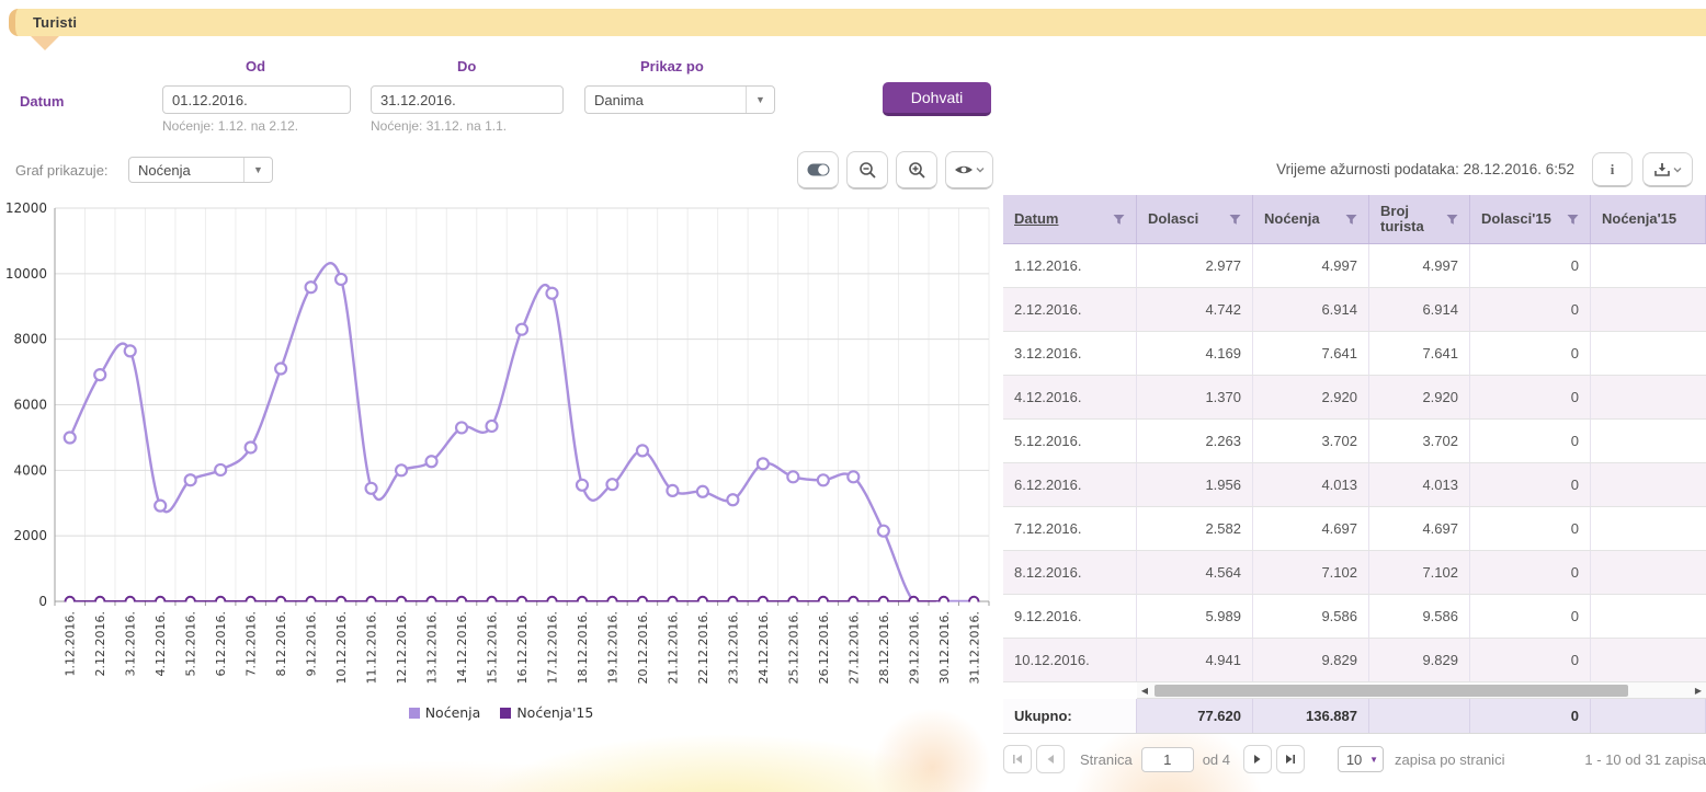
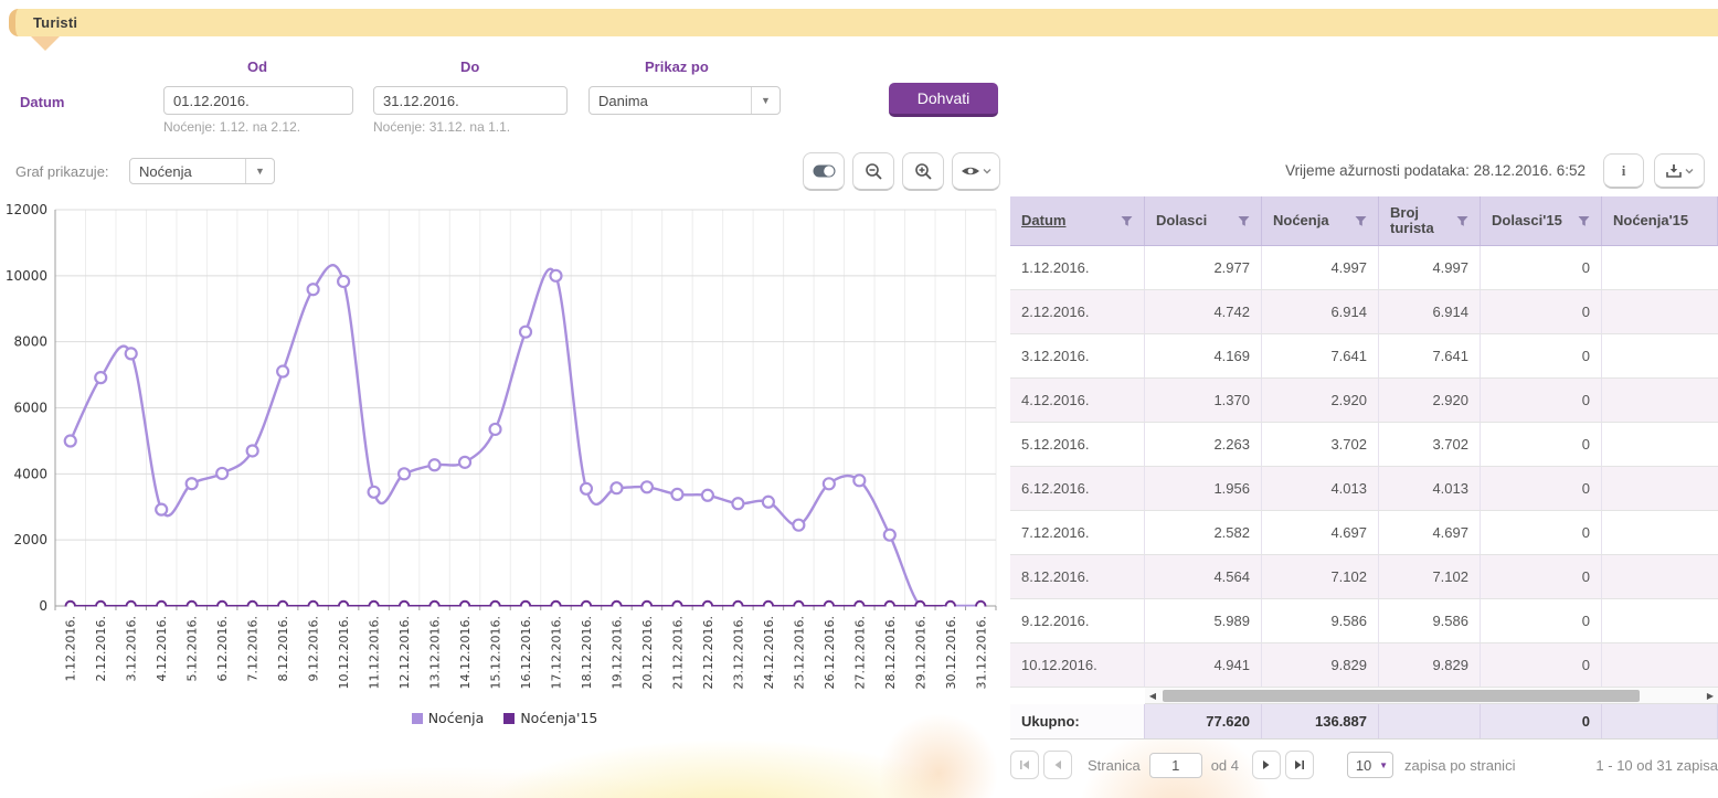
Noćenja/14.12.2016.: 5300 -> 4400
Noćenja/17.12.2016.: 9400 -> 10000
Noćenja/20.12.2016.: 4600 -> 3600
Noćenja/24.12.2016.: 4200 -> 3200
Noćenja/25.12.2016.: 3800 -> 2400
